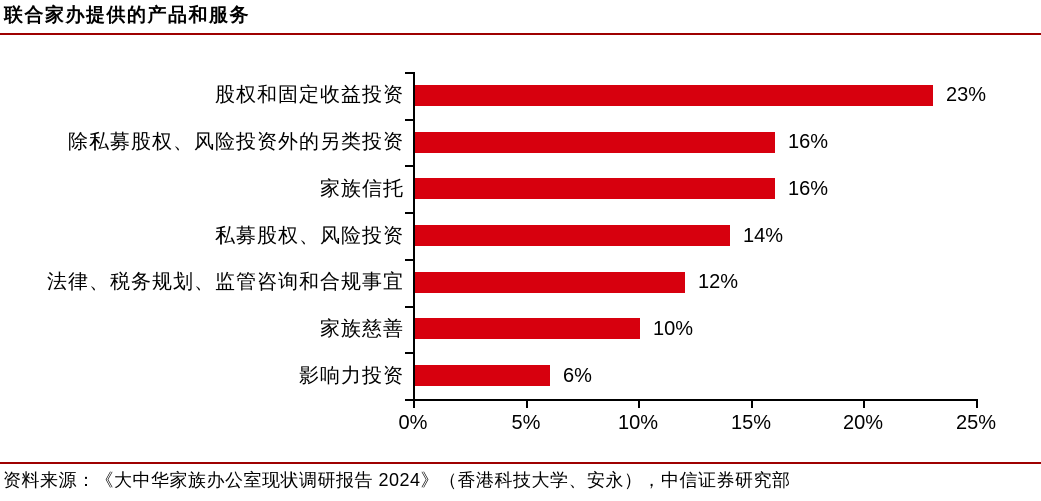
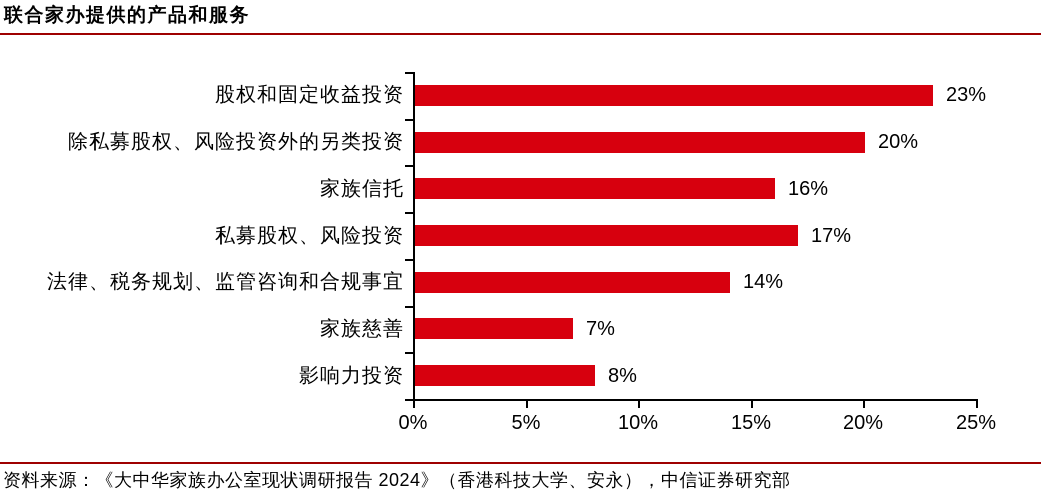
除私募股权、风险投资外的另类投资: 16% -> 20%
私募股权、风险投资: 14% -> 17%
法律、税务规划、监管咨询和合规事宜: 12% -> 14%
家族慈善: 10% -> 7%
影响力投资: 6% -> 8%
